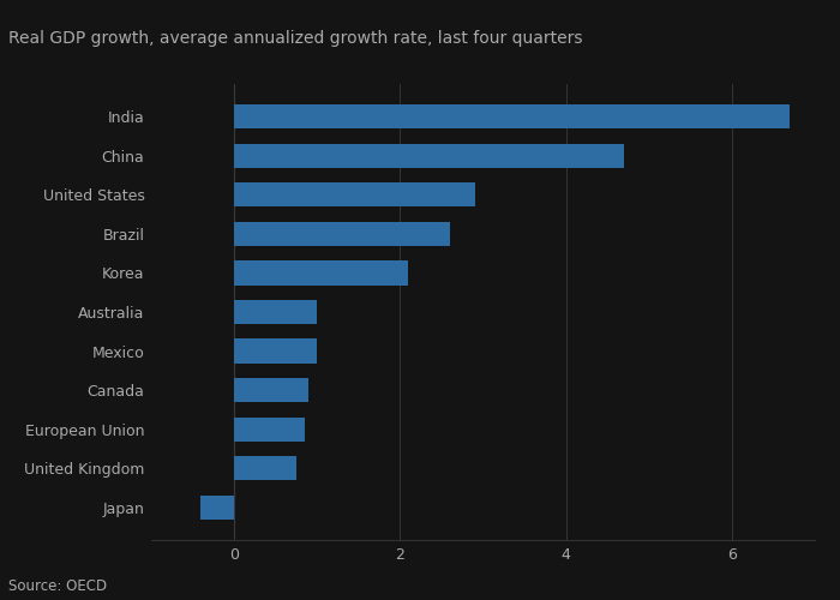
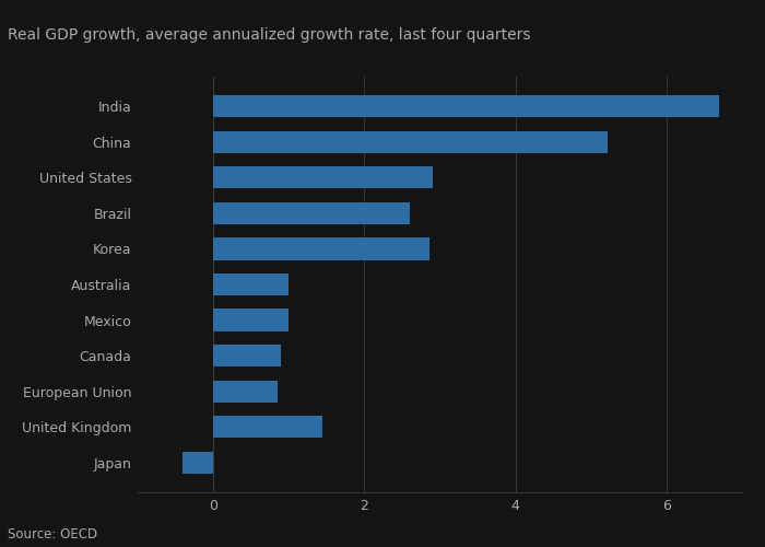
China: 4.70 -> 5.22
Korea: 2.10 -> 2.86
United Kingdom: 0.75 -> 1.44
